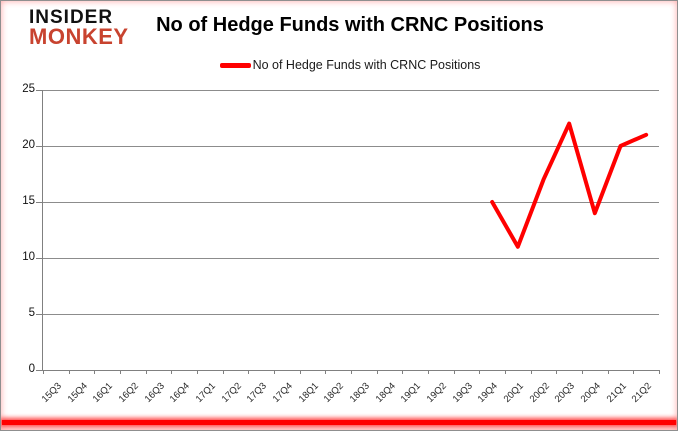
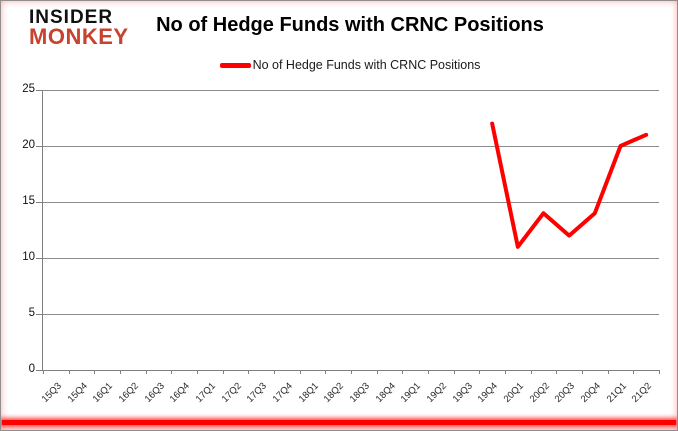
19Q4: 15 -> 22
20Q2: 17 -> 14
20Q3: 22 -> 12
